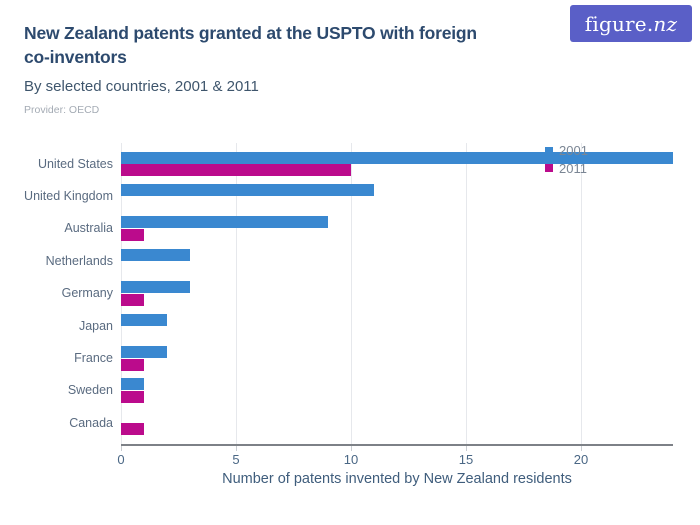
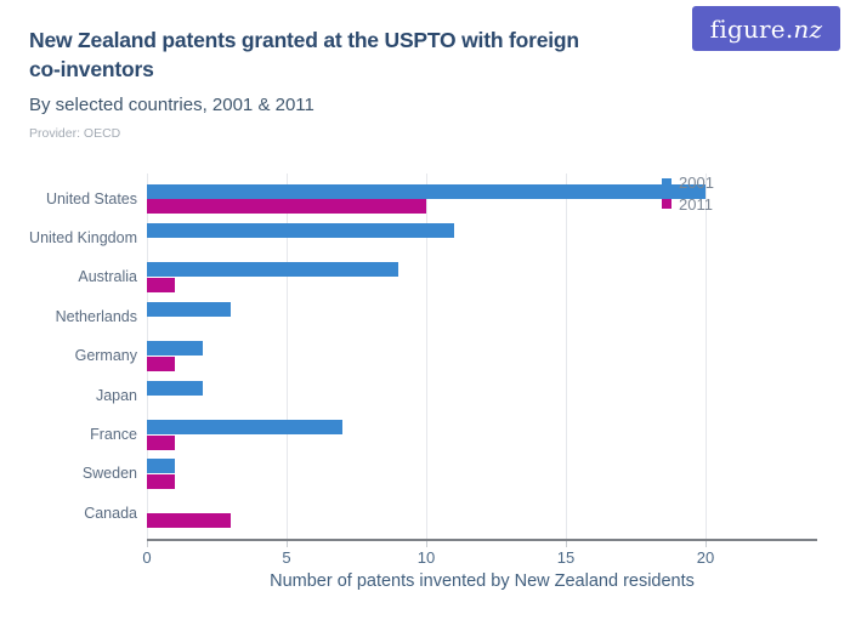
2001/United States: 24 -> 20
2001/Germany: 3 -> 2
2001/France: 2 -> 7
2011/Canada: 1 -> 3
